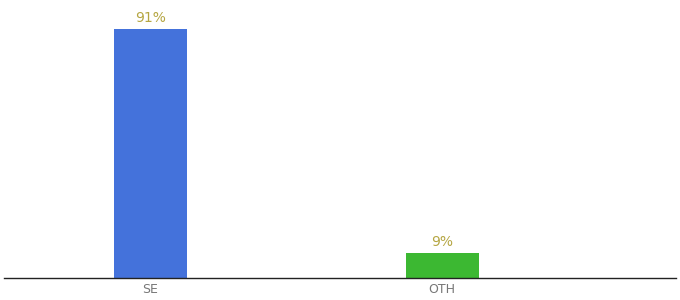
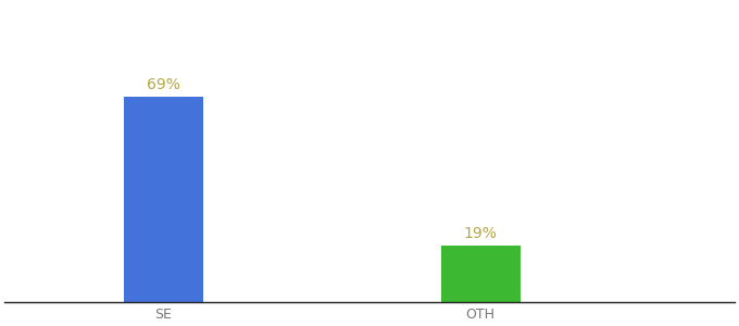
SE: 91% -> 69%
OTH: 9% -> 19%
